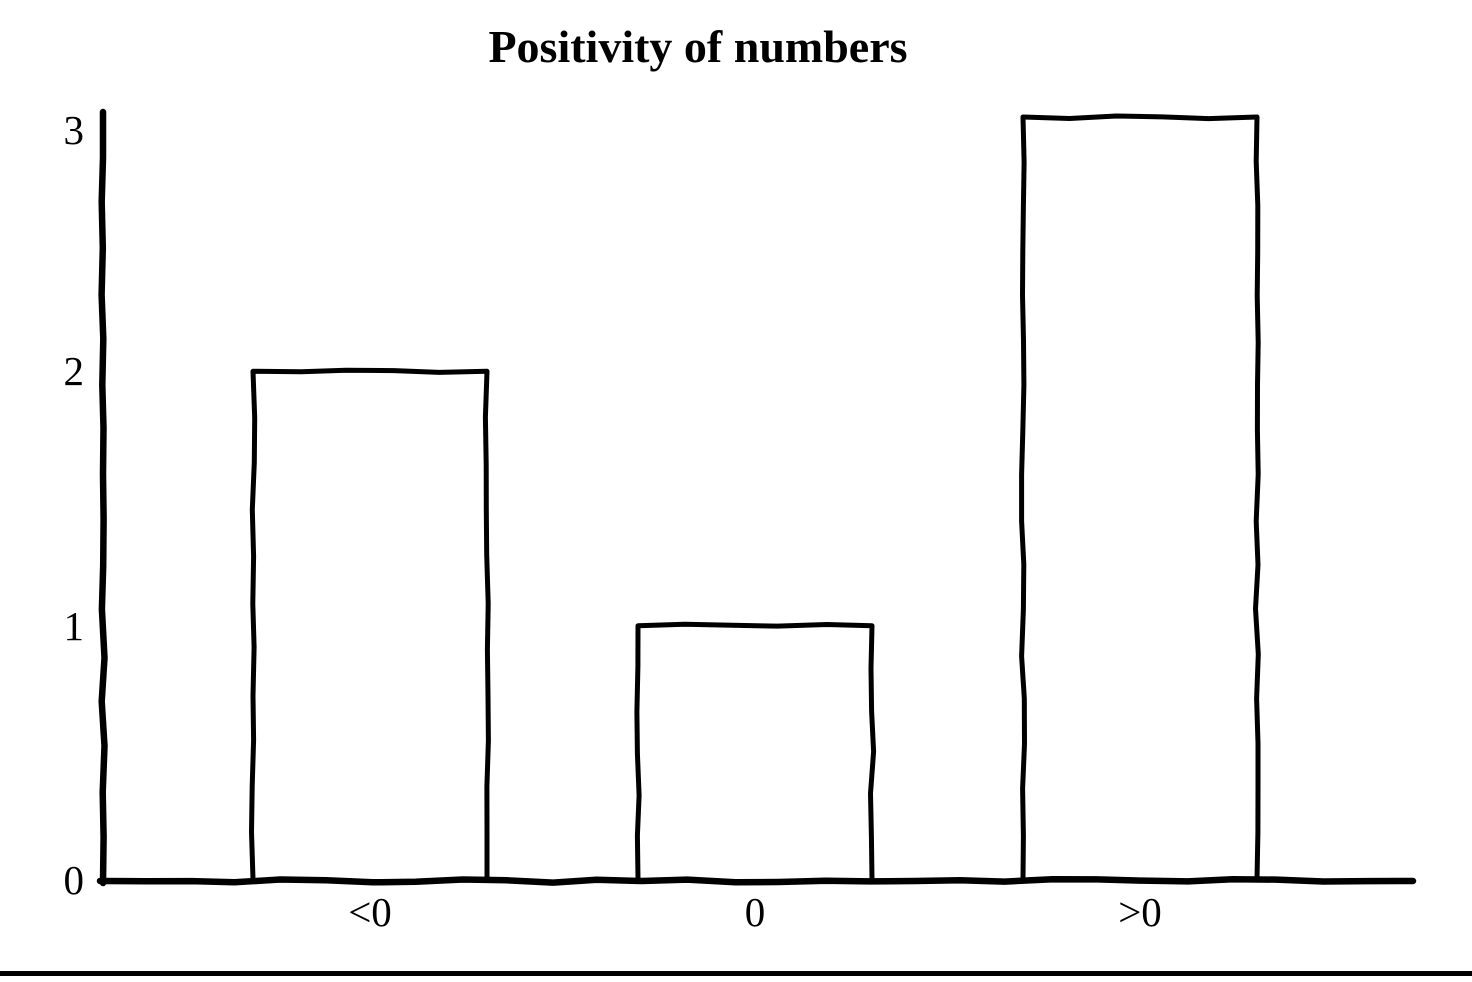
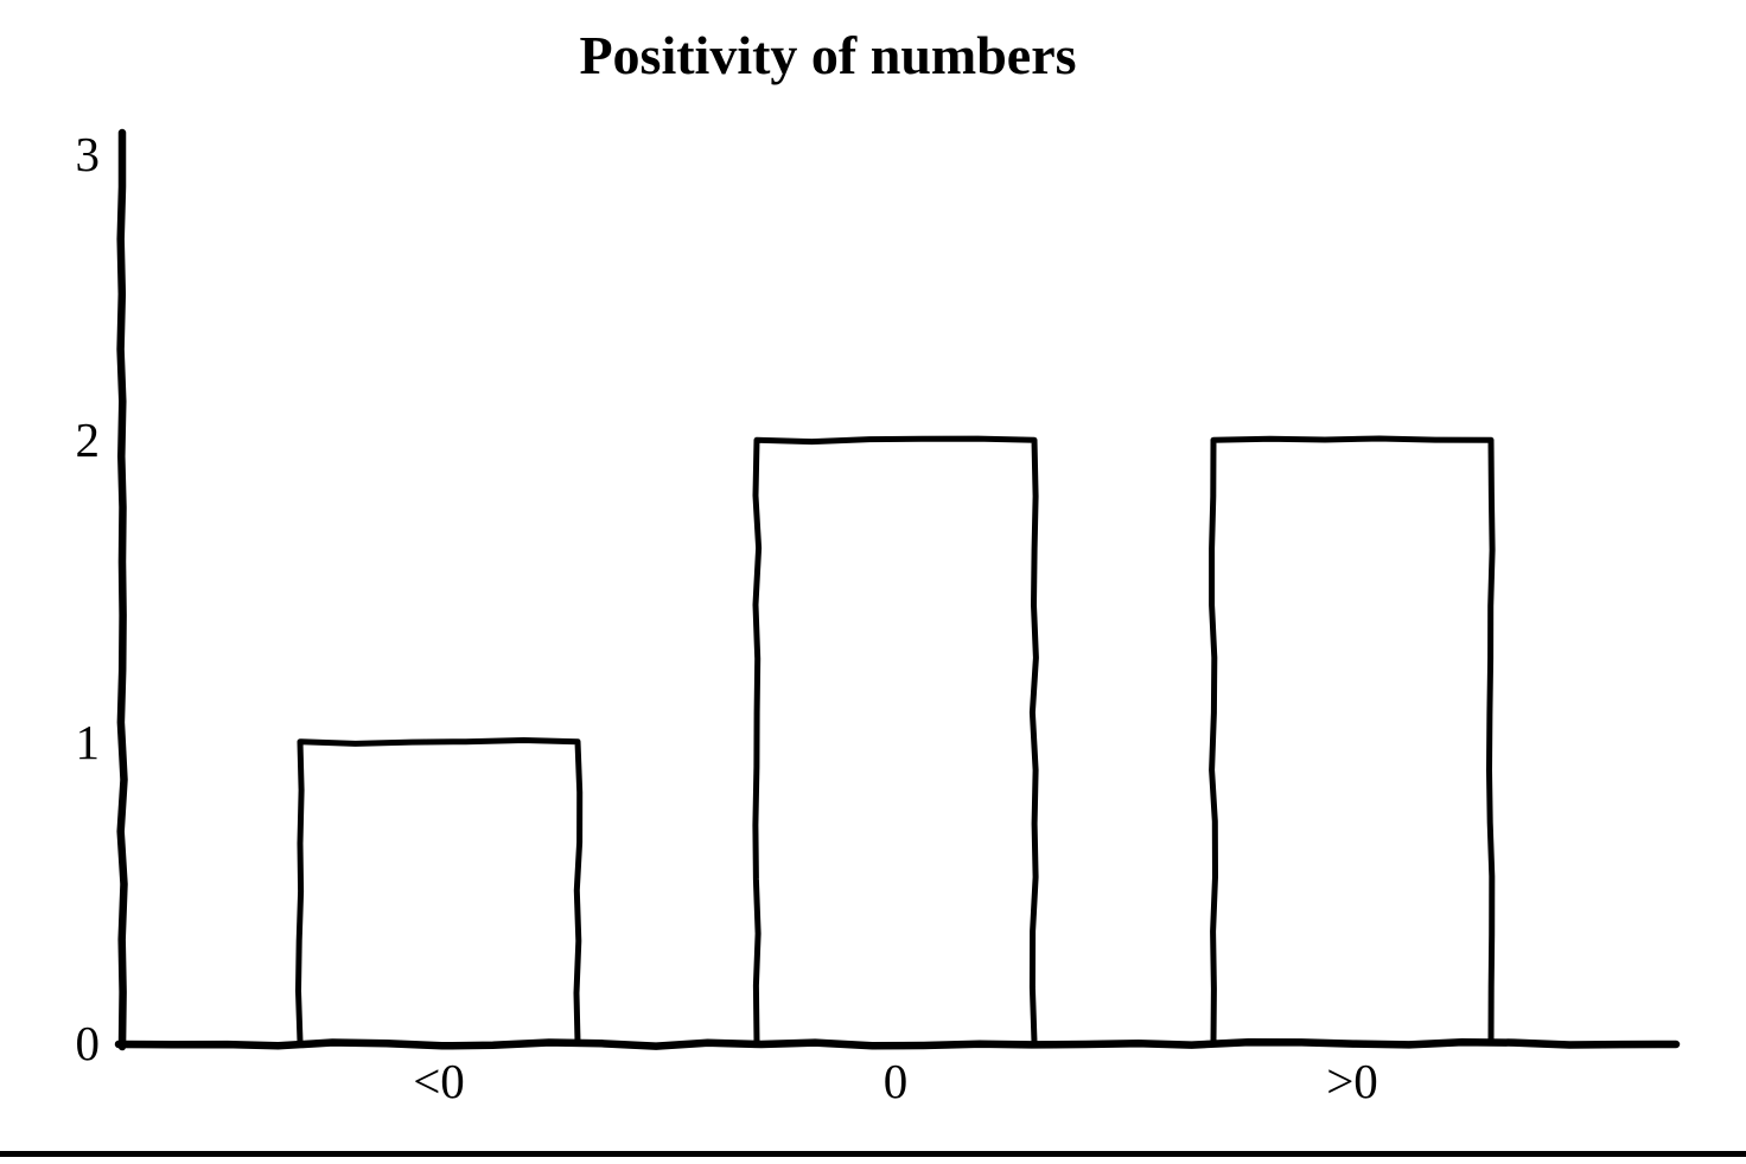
<0: 2 -> 1
0: 1 -> 2
>0: 3 -> 2
